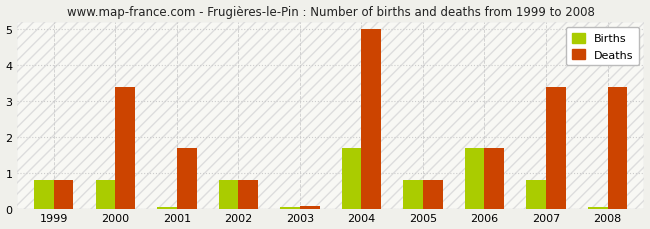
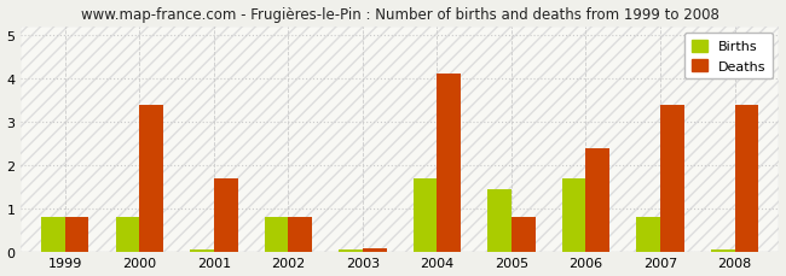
Deaths/2004: 5.0 -> 4.1
Births/2005: 0.80 -> 1.45
Deaths/2006: 1.7 -> 2.4
